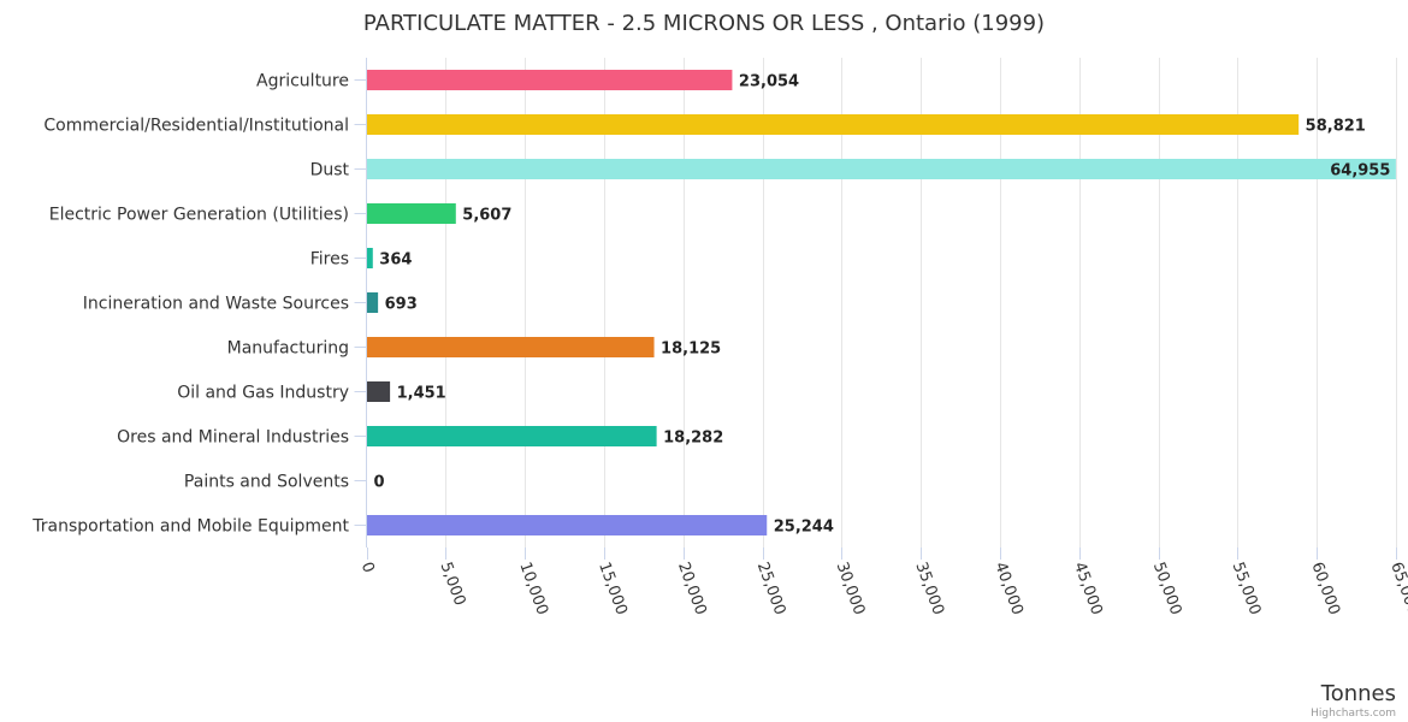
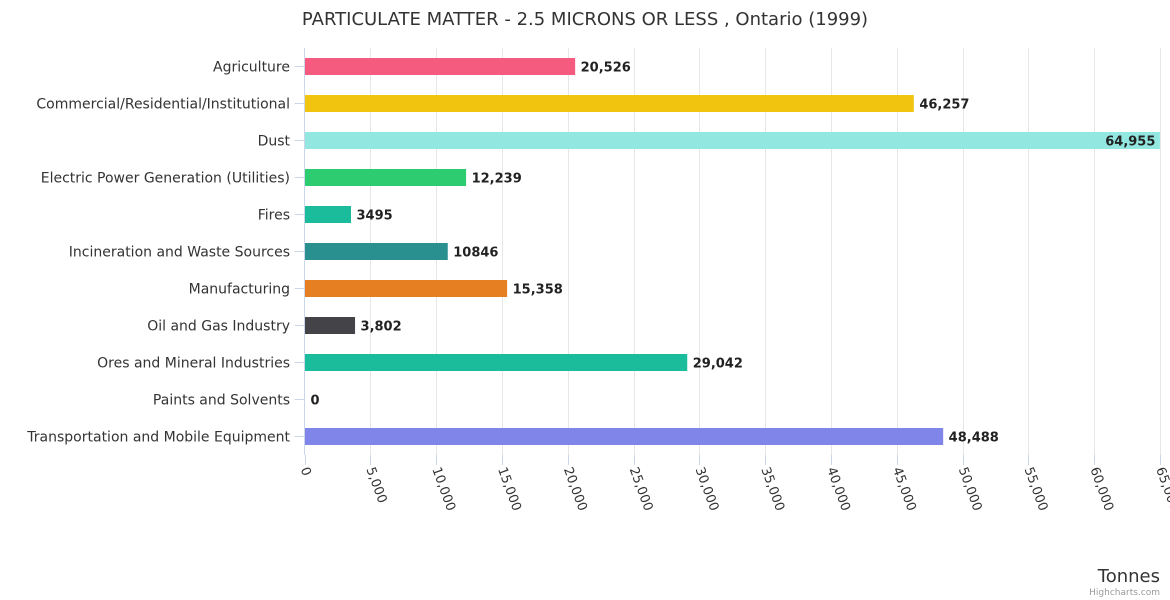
Agriculture: 23,054 -> 20,526
Commercial/Residential/Institutional: 58,821 -> 46,257
Electric Power Generation (Utilities): 5,607 -> 12,239
Fires: 364 -> 3495
Incineration and Waste Sources: 693 -> 10846
Manufacturing: 18,125 -> 15,358
Oil and Gas Industry: 1,451 -> 3,802
Ores and Mineral Industries: 18,282 -> 29,042
Transportation and Mobile Equipment: 25,244 -> 48,488
